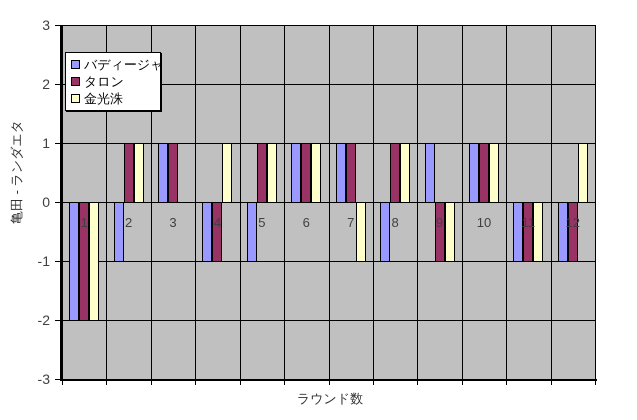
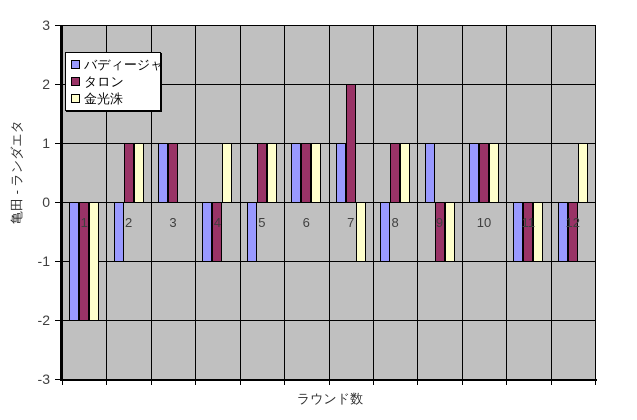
タロン/7: 1 -> 2
